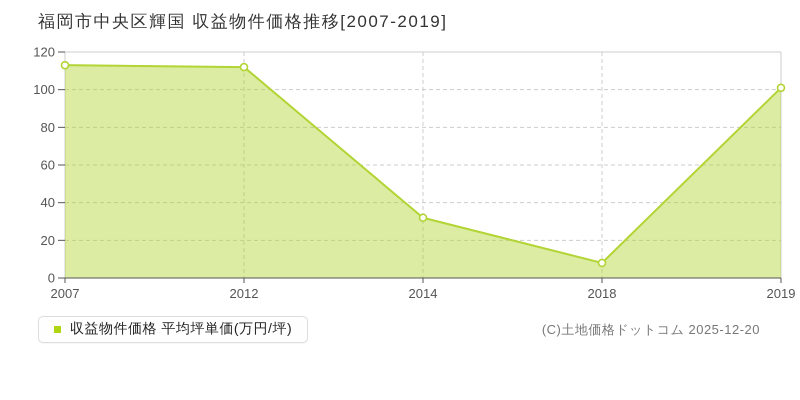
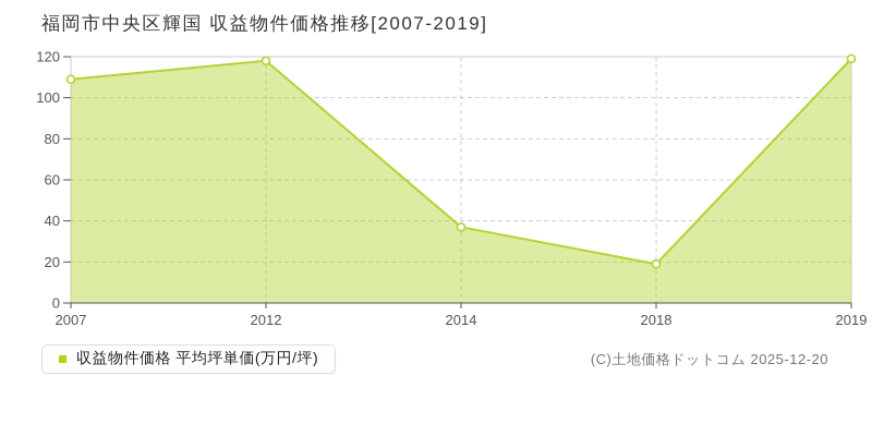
2007: 113 -> 109
2012: 112 -> 118
2014: 32 -> 37
2018: 8 -> 19
2019: 101 -> 119
